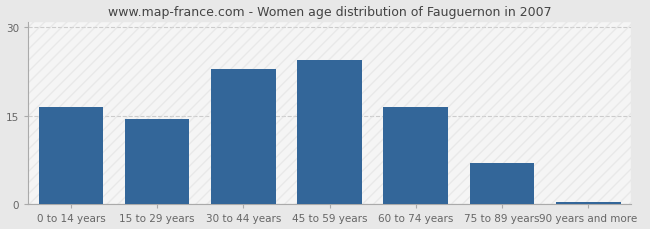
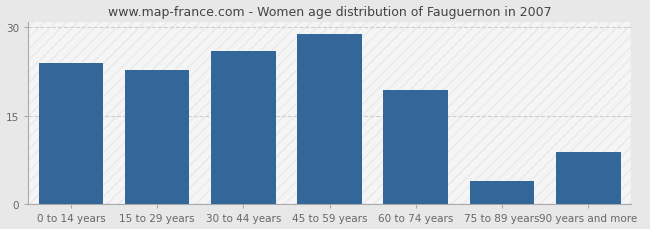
0 to 14 years: 16.5 -> 24.0
15 to 29 years: 14.5 -> 22.8
30 to 44 years: 23.0 -> 26.0
45 to 59 years: 24.5 -> 28.8
60 to 74 years: 16.5 -> 19.4
75 to 89 years: 7.0 -> 4.0
90 years and more: 0.4 -> 8.8
